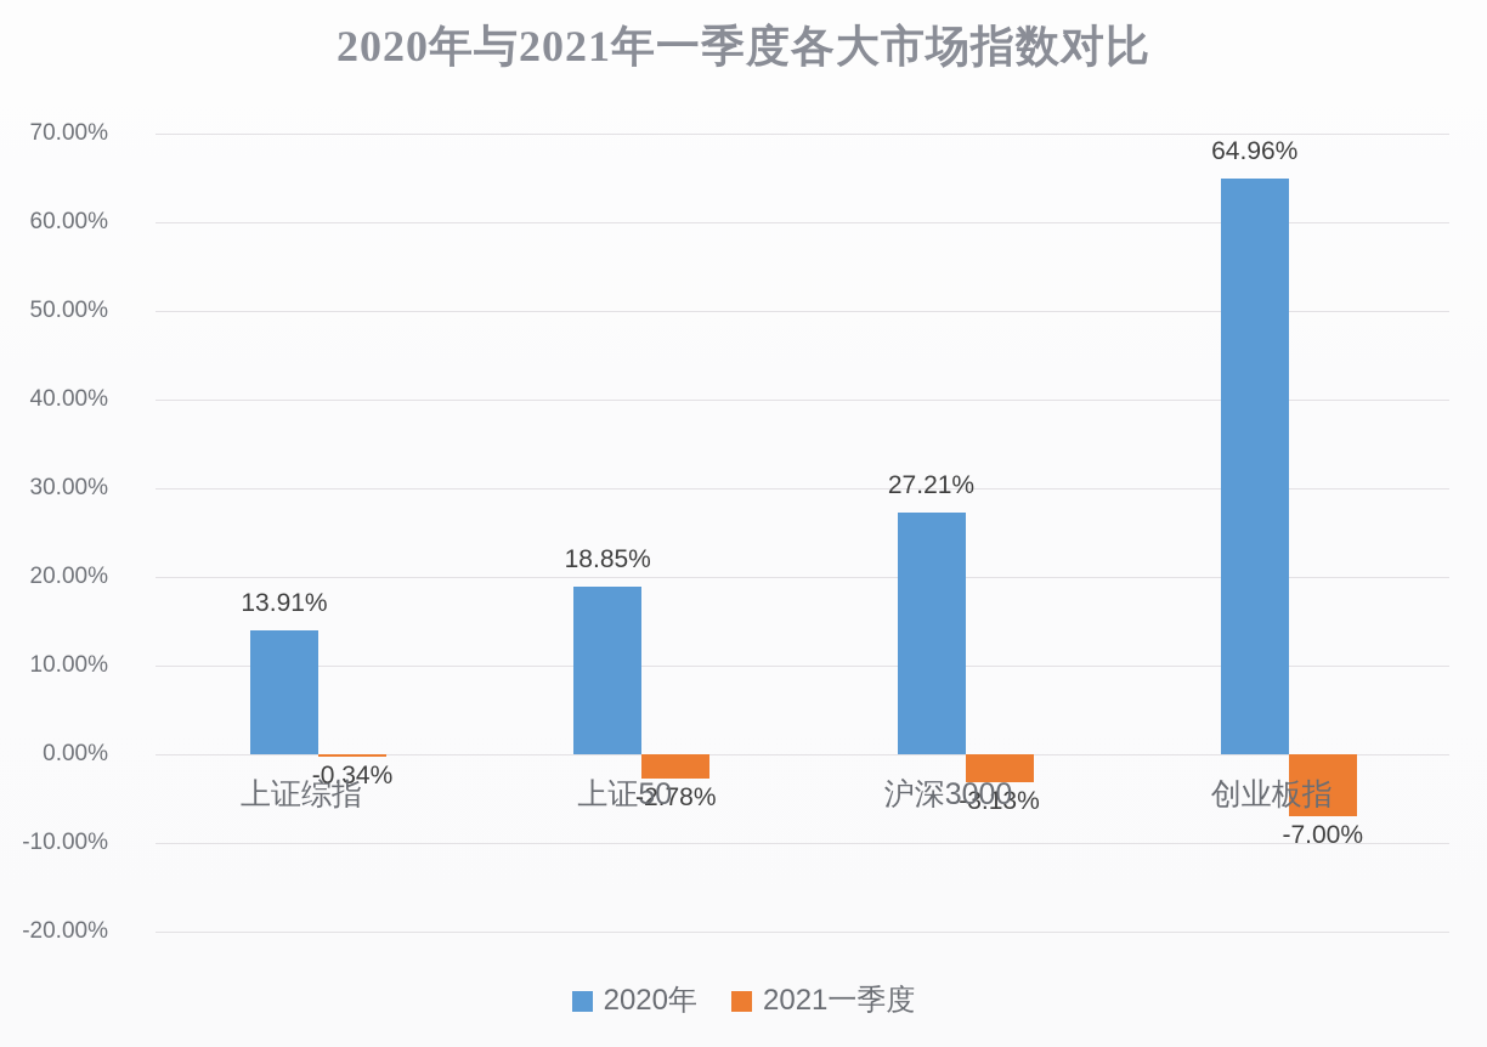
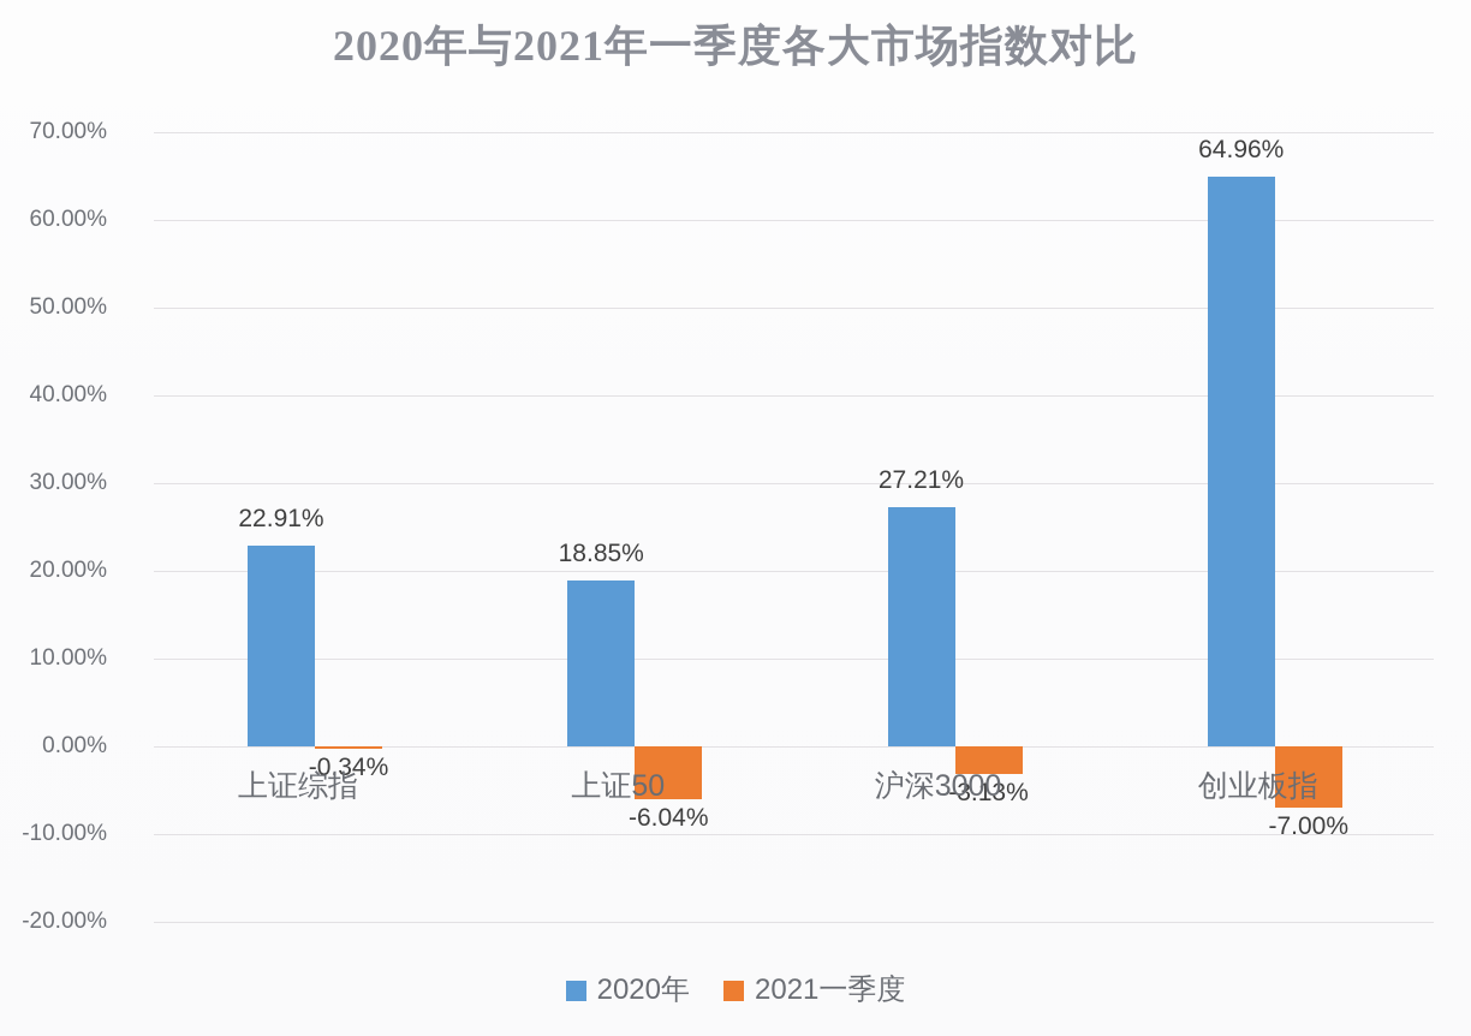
2020年/上证综指: 13.91% -> 22.91%
2021一季度/上证50: -2.78% -> -6.04%
